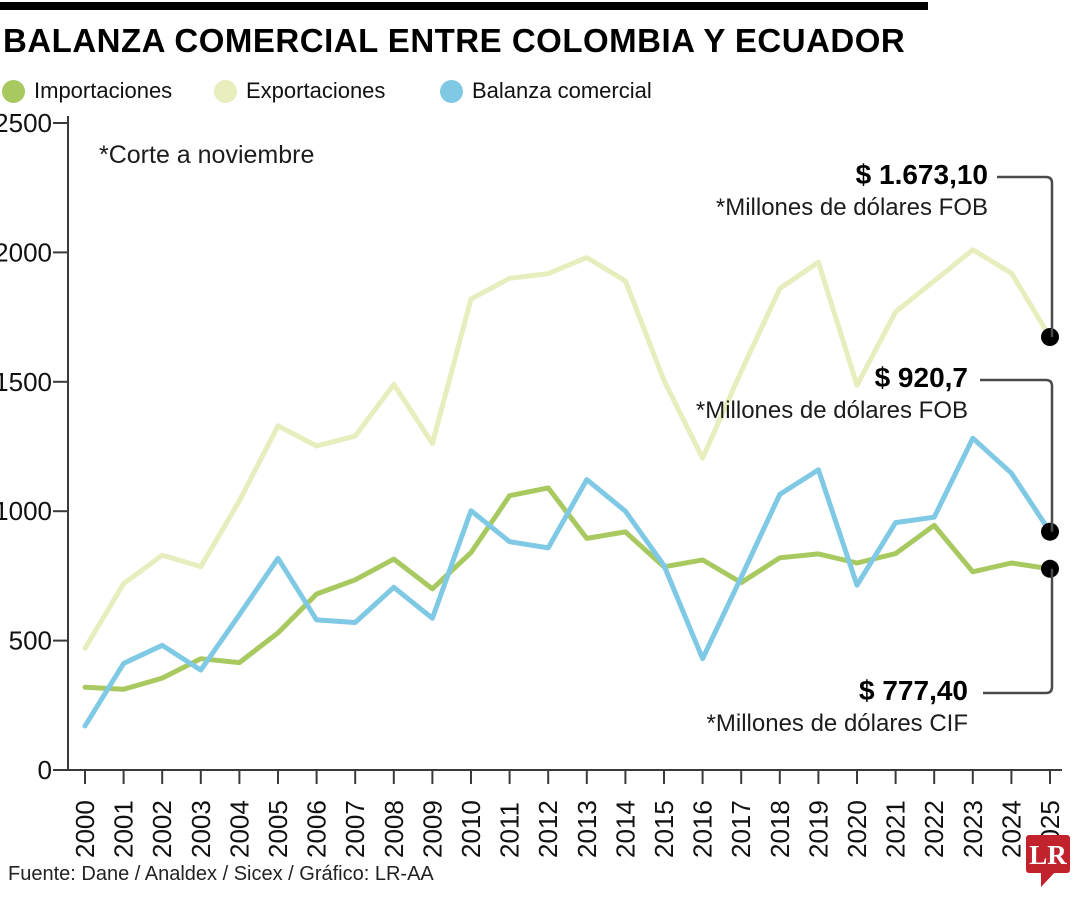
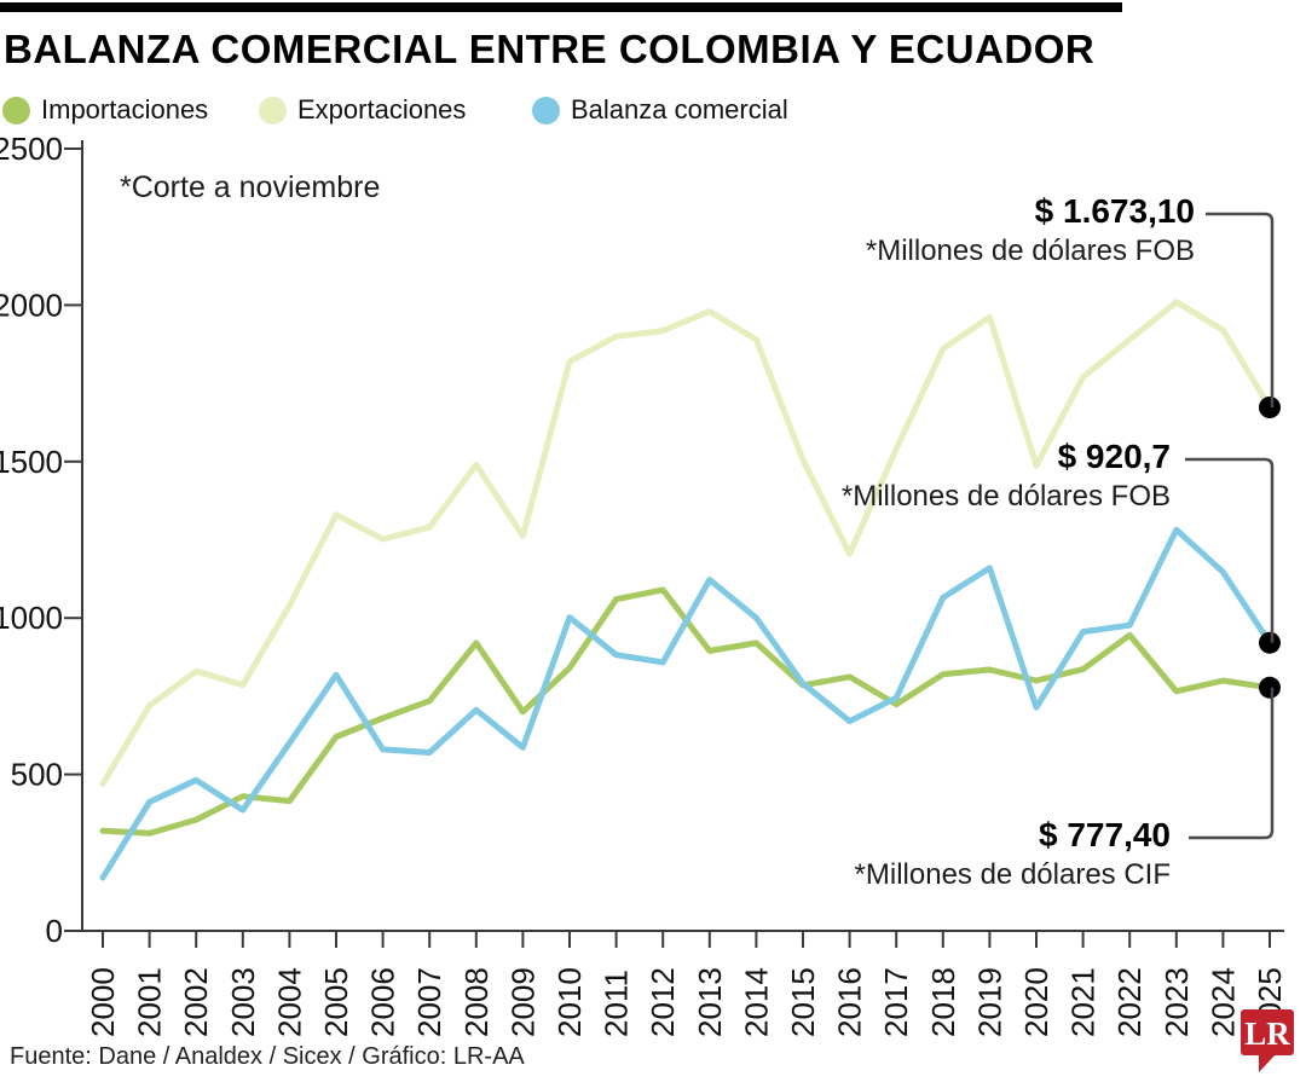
Importaciones/2005: 530 -> 620
Importaciones/2008: 820 -> 920
Balanza comercial/2016: 430 -> 670
